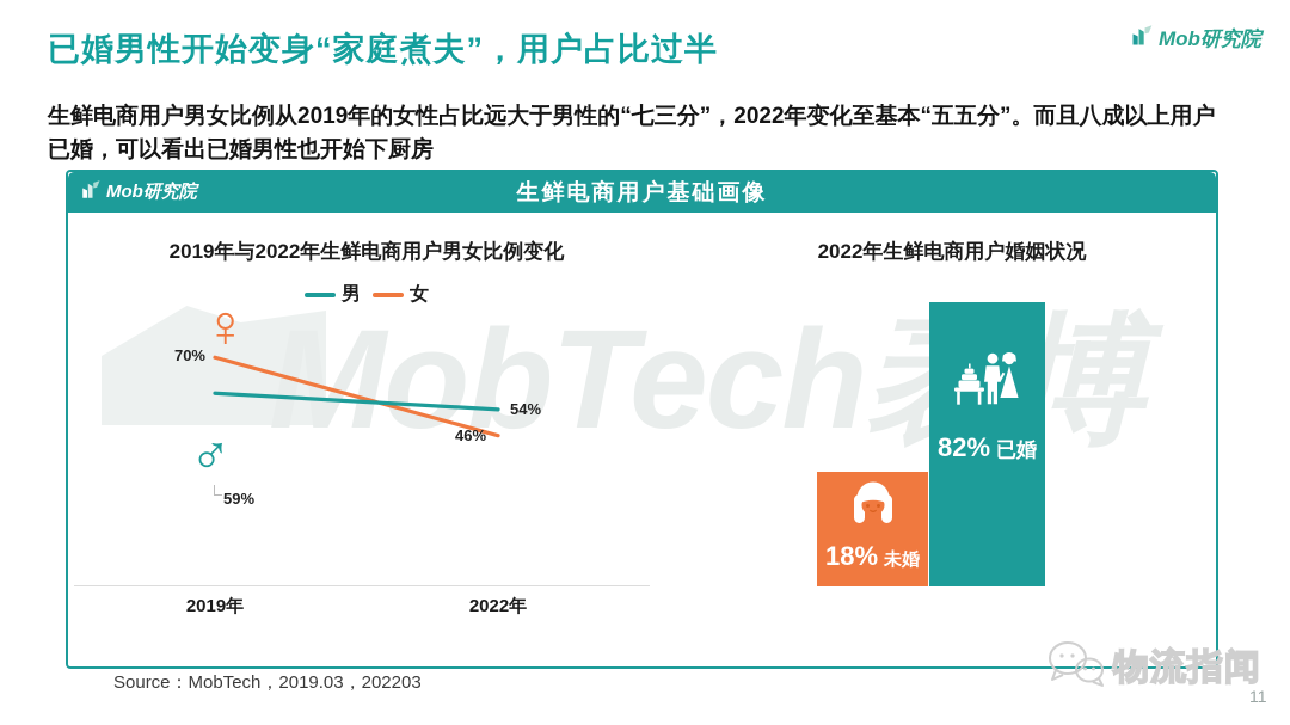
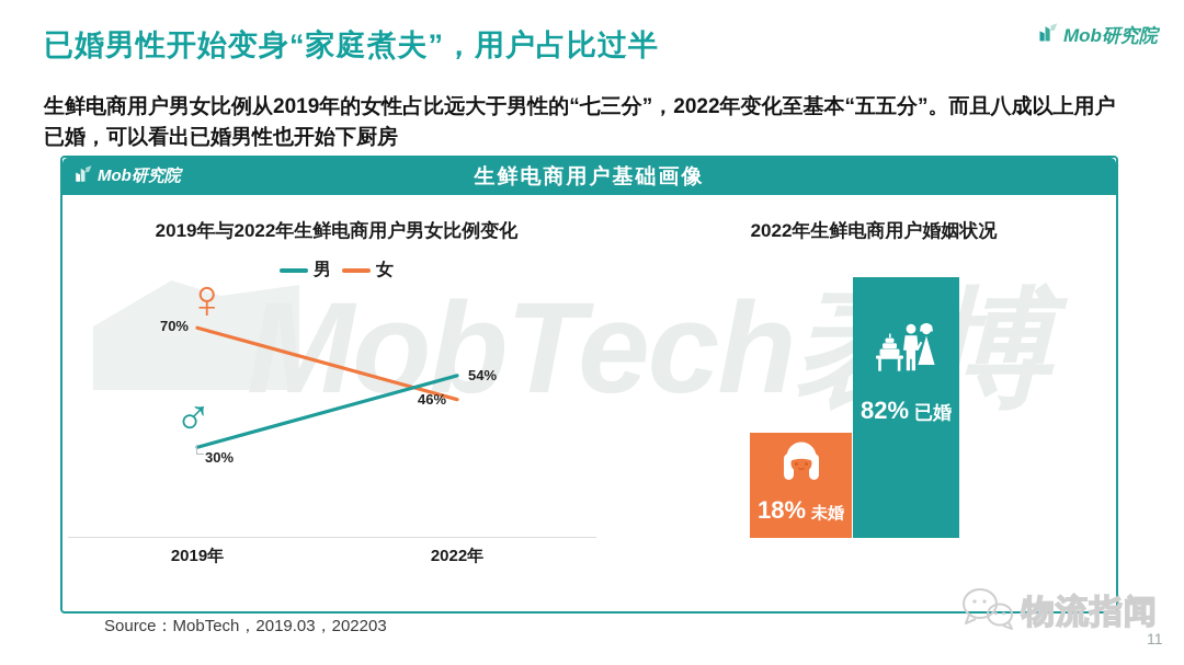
2019年与2022年生鲜电商用户男女比例变化/男/2019年: 59% -> 30%
